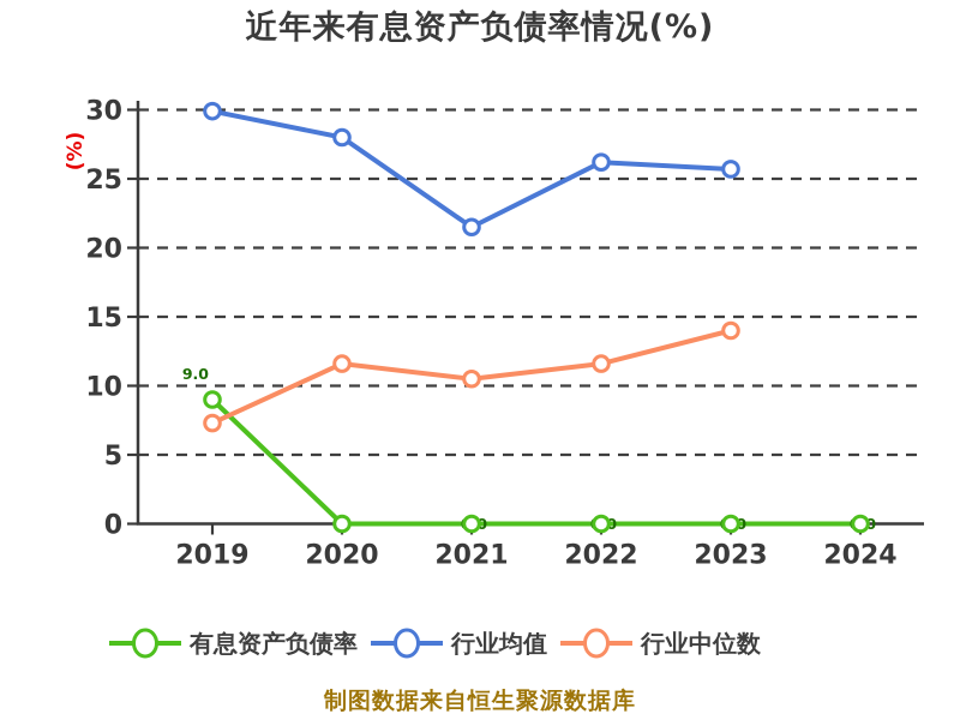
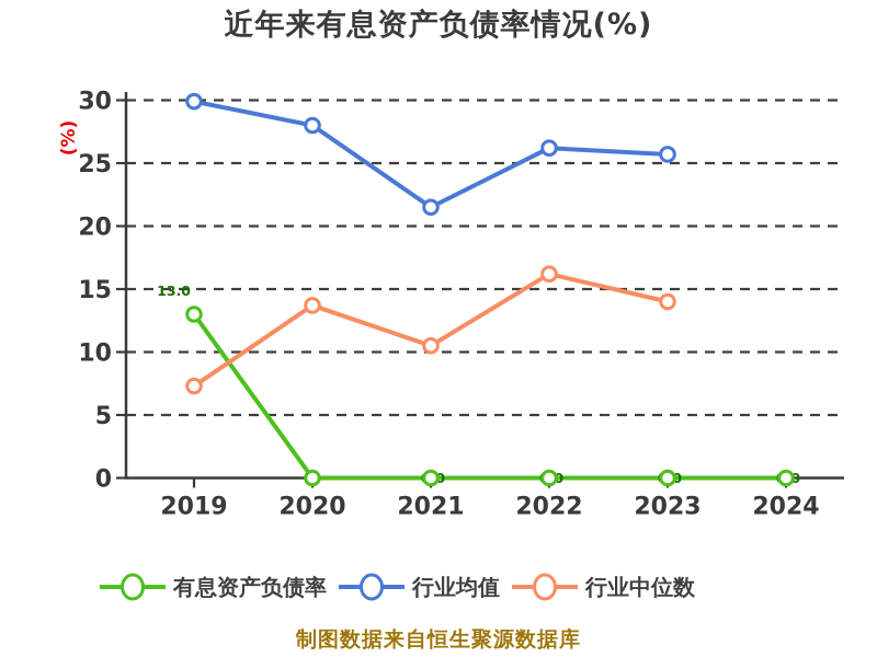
有息资产负债率/2019: 9.0 -> 13.0
行业中位数/2020: 11.6 -> 13.7
行业中位数/2022: 11.6 -> 16.2
